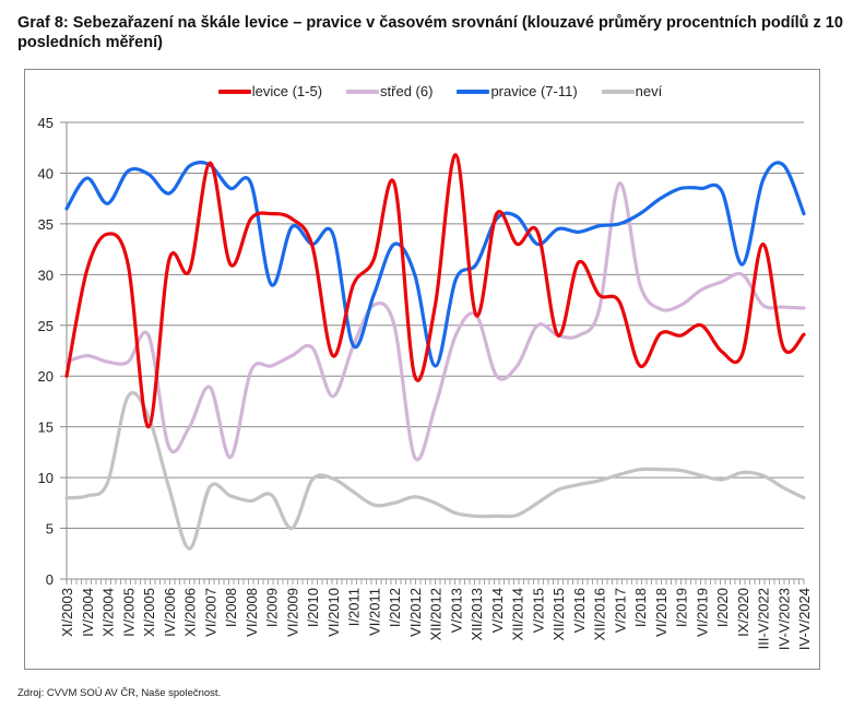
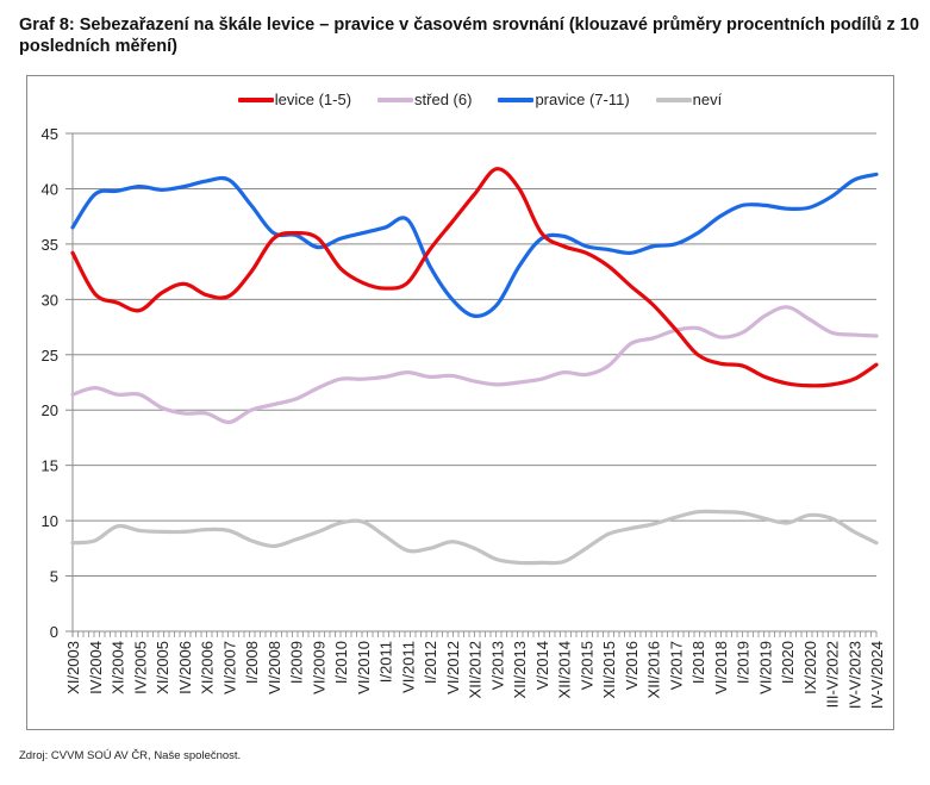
levice (1-5)/XI/2003: 20 -> 34
levice (1-5)/XI/2004: 34 -> 30
pravice (7-11)/XI/2004: 37 -> 40
levice (1-5)/IV/2005: 31 -> 29
neví/IV/2005: 18 -> 9
levice (1-5)/XI/2005: 15 -> 31
střed (6)/XI/2005: 24 -> 20
neví/XI/2005: 16 -> 9
střed (6)/IV/2006: 13 -> 20
pravice (7-11)/IV/2006: 38 -> 40
střed (6)/XI/2006: 15 -> 20
neví/XI/2006: 3 -> 9
levice (1-5)/VI/2007: 41 -> 30
levice (1-5)/I/2008: 31 -> 32
střed (6)/I/2008: 12 -> 20
pravice (7-11)/VI/2008: 39 -> 36
pravice (7-11)/I/2009: 29 -> 36
neví/VI/2009: 5 -> 9
pravice (7-11)/I/2010: 33 -> 36
levice (1-5)/VI/2010: 22 -> 32
střed (6)/VI/2010: 18 -> 23
pravice (7-11)/VI/2010: 34 -> 36
levice (1-5)/I/2011: 29 -> 31
pravice (7-11)/I/2011: 23 -> 36
střed (6)/VI/2011: 27 -> 23
pravice (7-11)/VI/2011: 28 -> 37
levice (1-5)/I/2012: 39 -> 34
střed (6)/I/2012: 25 -> 23
levice (1-5)/VI/2012: 20 -> 37
střed (6)/VI/2012: 12 -> 23
levice (1-5)/XII/2012: 27 -> 40
střed (6)/XII/2012: 17 -> 23
pravice (7-11)/XII/2012: 21 -> 28
střed (6)/V/2013: 24 -> 22
levice (1-5)/XII/2013: 26 -> 40
střed (6)/XII/2013: 26 -> 22
pravice (7-11)/XII/2013: 31 -> 33
střed (6)/V/2014: 20 -> 23
levice (1-5)/XII/2014: 33 -> 35
střed (6)/XII/2014: 21 -> 23
střed (6)/V/2015: 25 -> 23
pravice (7-11)/V/2015: 33 -> 35
levice (1-5)/XII/2015: 24 -> 33
střed (6)/V/2016: 24 -> 26
levice (1-5)/XII/2016: 28 -> 30
střed (6)/V/2017: 39 -> 27
levice (1-5)/I/2018: 21 -> 25
střed (6)/I/2018: 29 -> 27
levice (1-5)/VI/2019: 25 -> 23
střed (6)/IX/2020: 30 -> 28
pravice (7-11)/IX/2020: 31 -> 38
levice (1-5)/III-V/2022: 33 -> 22
pravice (7-11)/IV-V/2024: 36 -> 41
